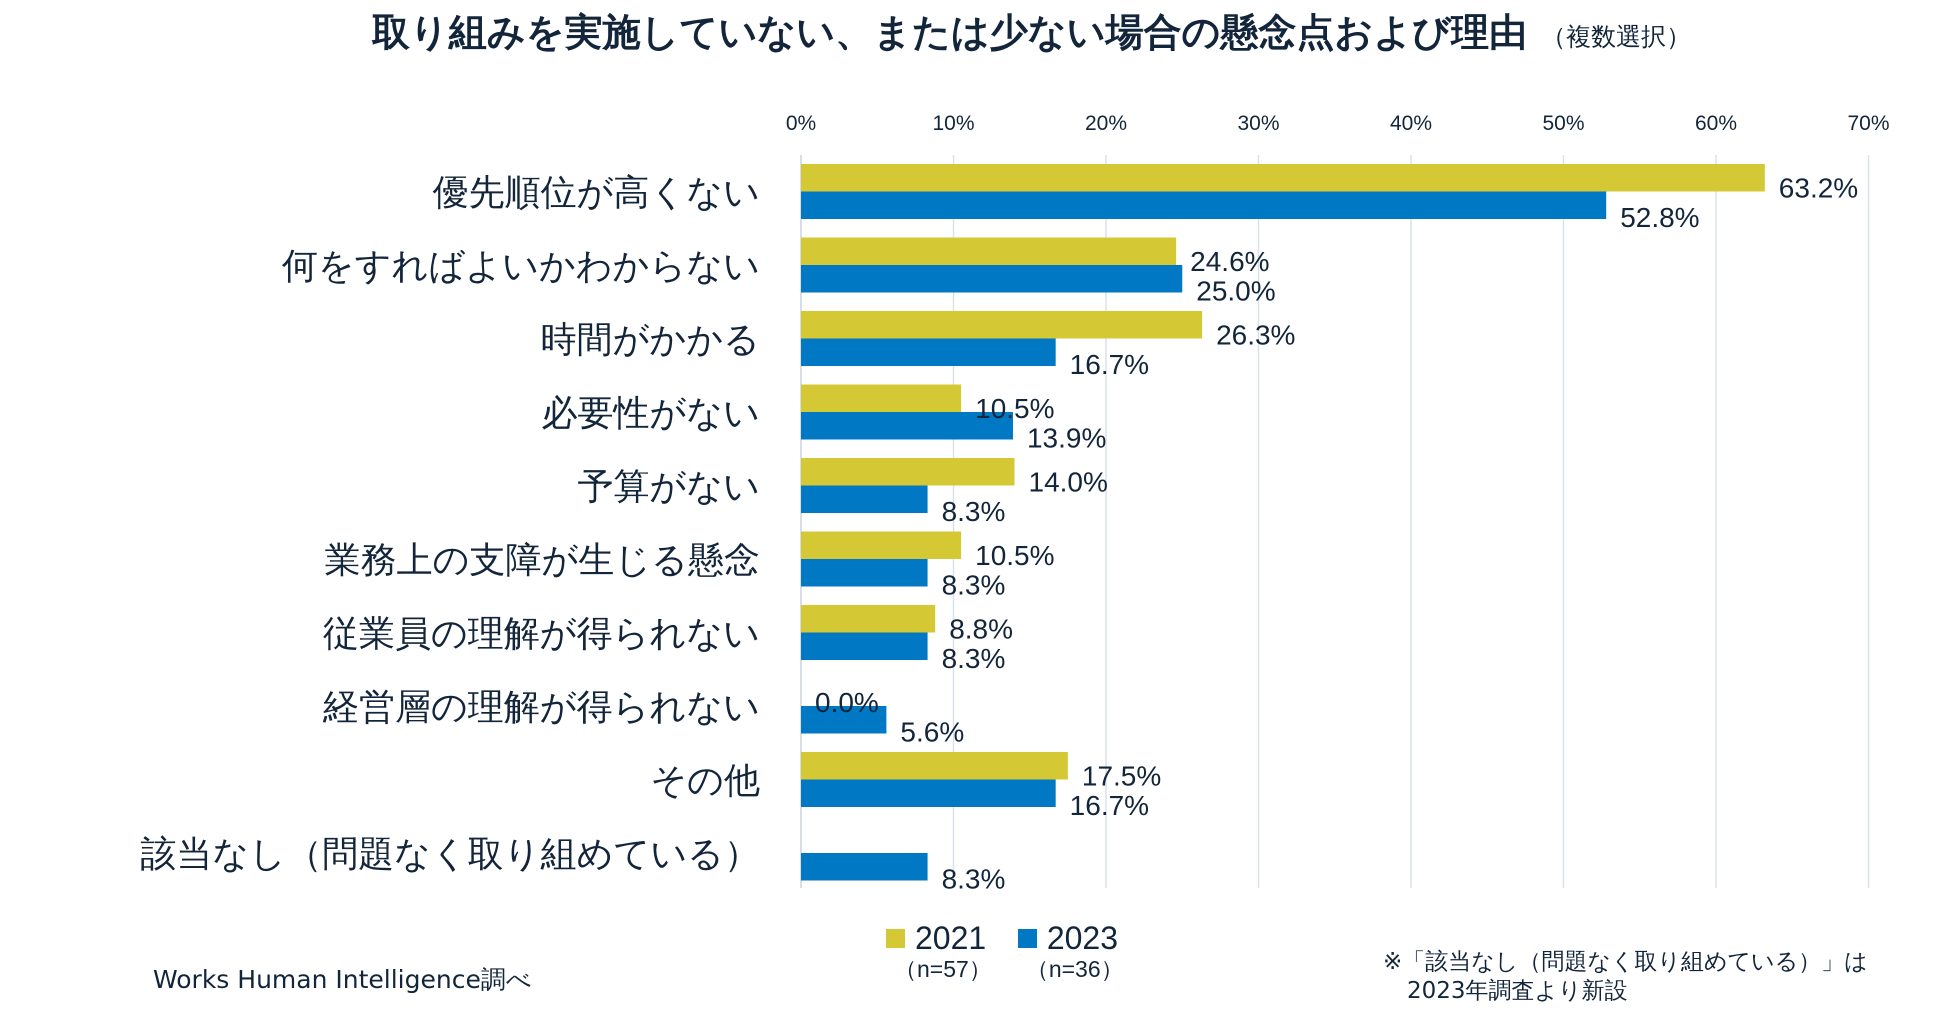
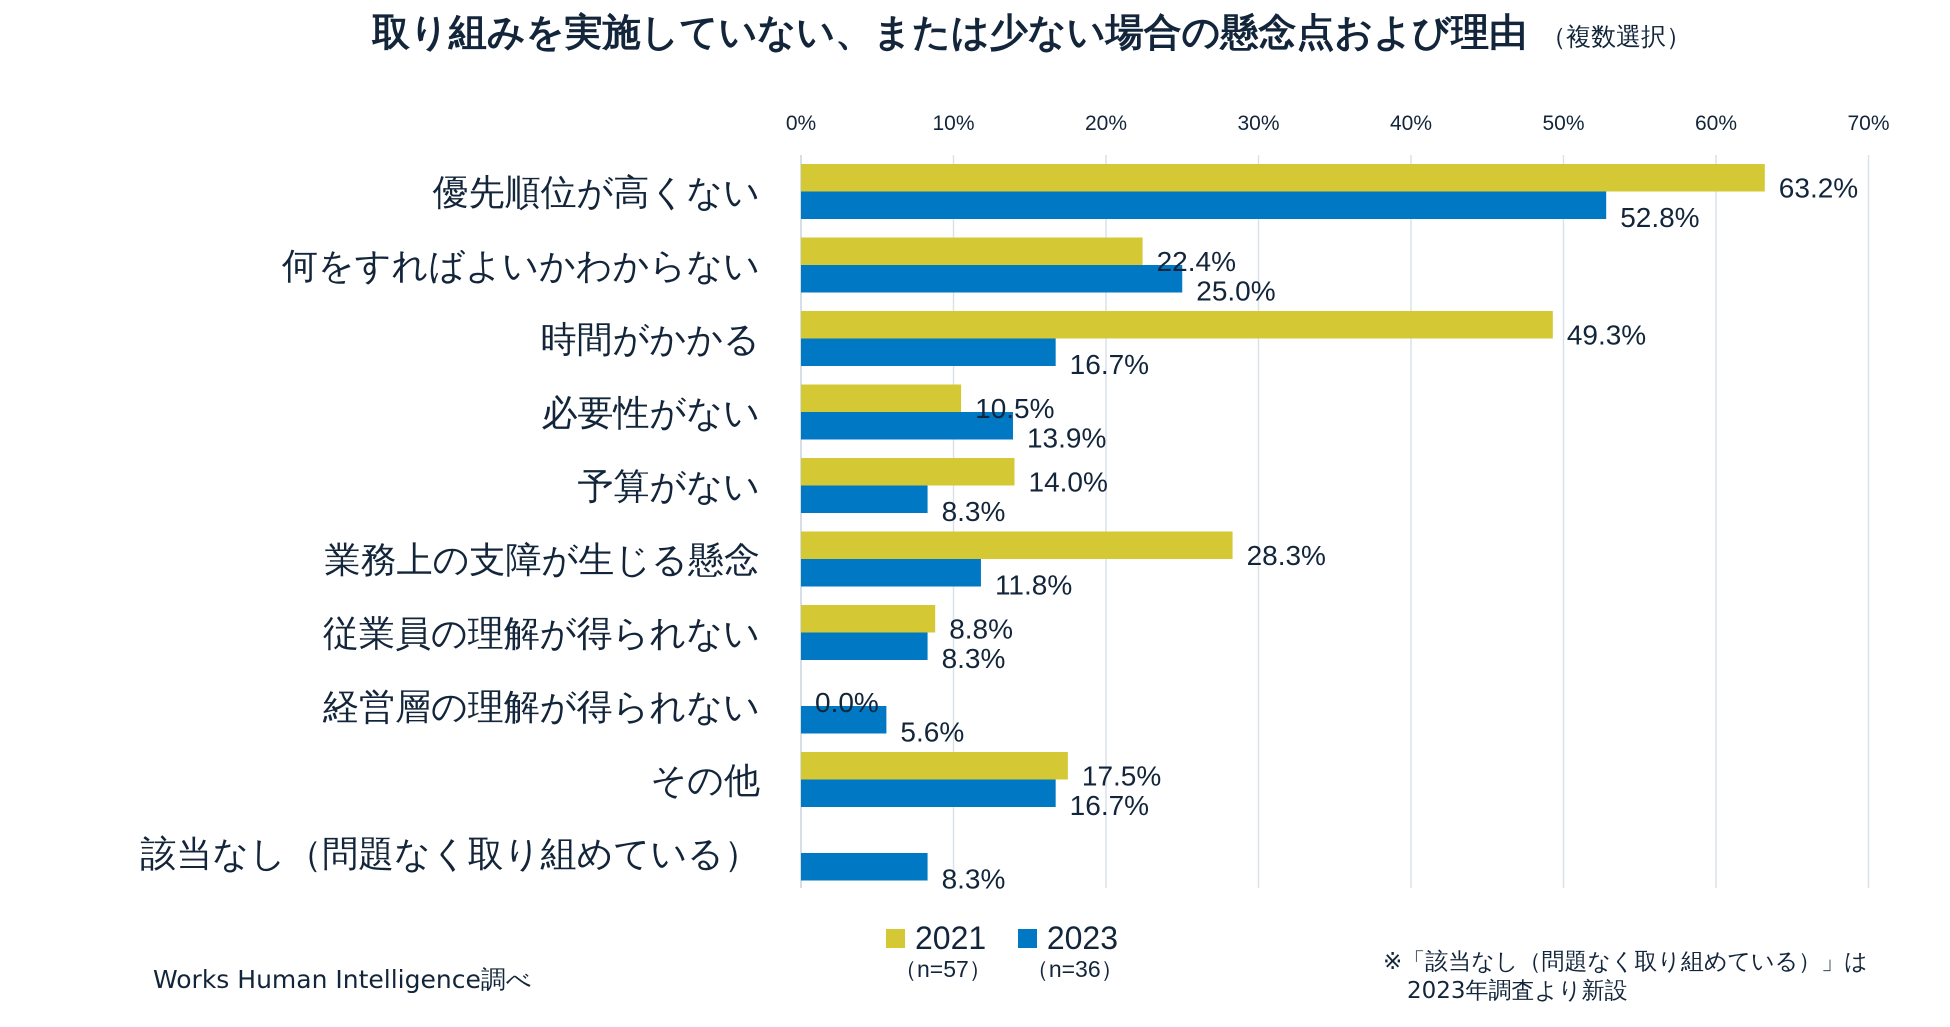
2021/何をすればよいかわからない: 24.6% -> 22.4%
2021/時間がかかる: 26.3% -> 49.3%
2021/業務上の支障が生じる懸念: 10.5% -> 28.3%
2023/業務上の支障が生じる懸念: 8.3% -> 11.8%
